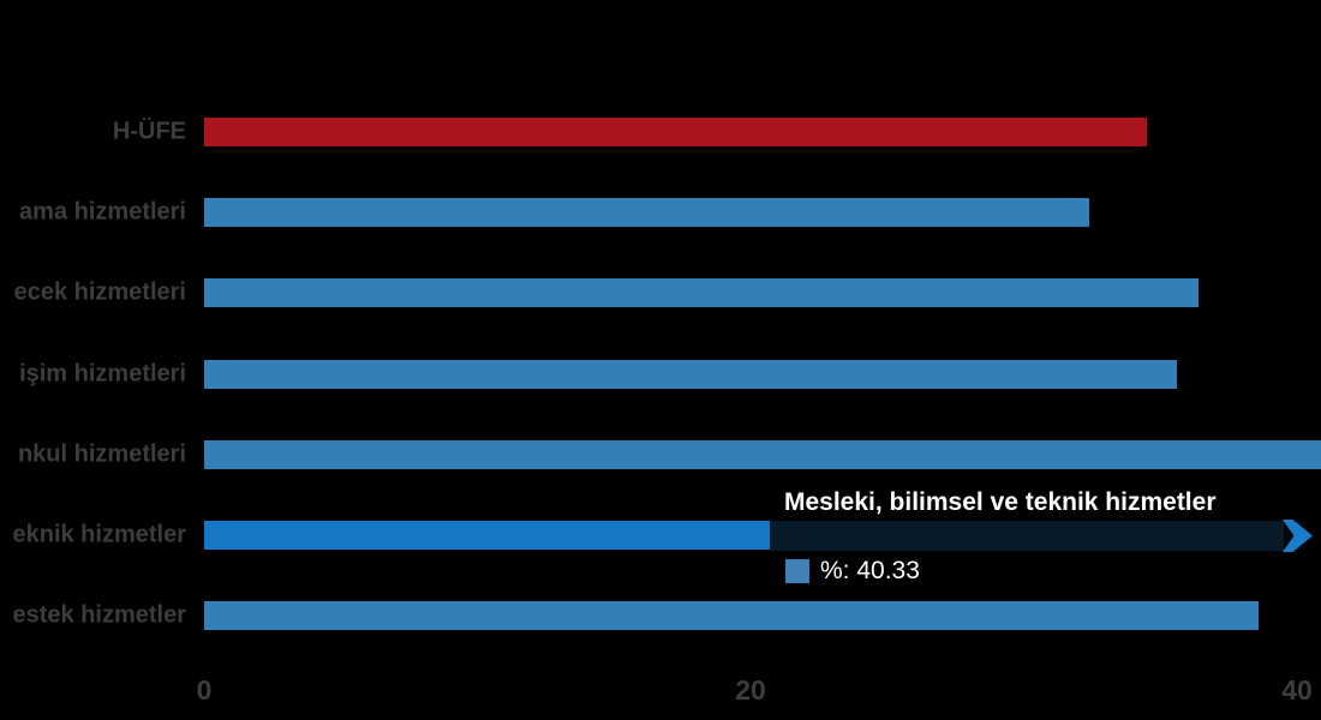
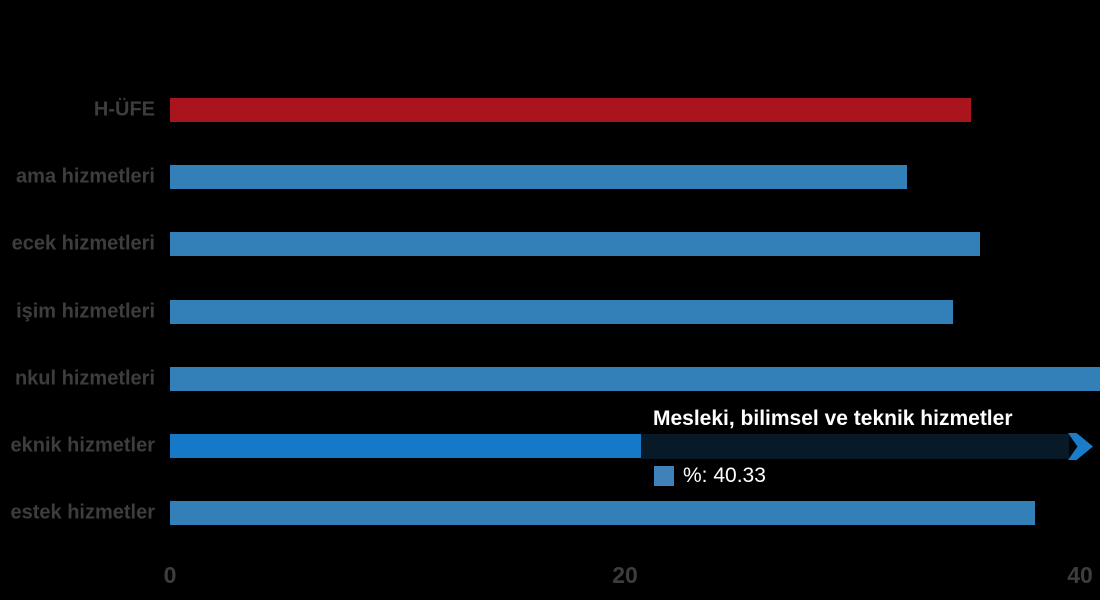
H-ÜFE: 34.5 -> 35.2
ecek hizmetleri: 36.4 -> 35.6
işim hizmetleri: 35.6 -> 34.4
estek hizmetler: 38.6 -> 38.0
